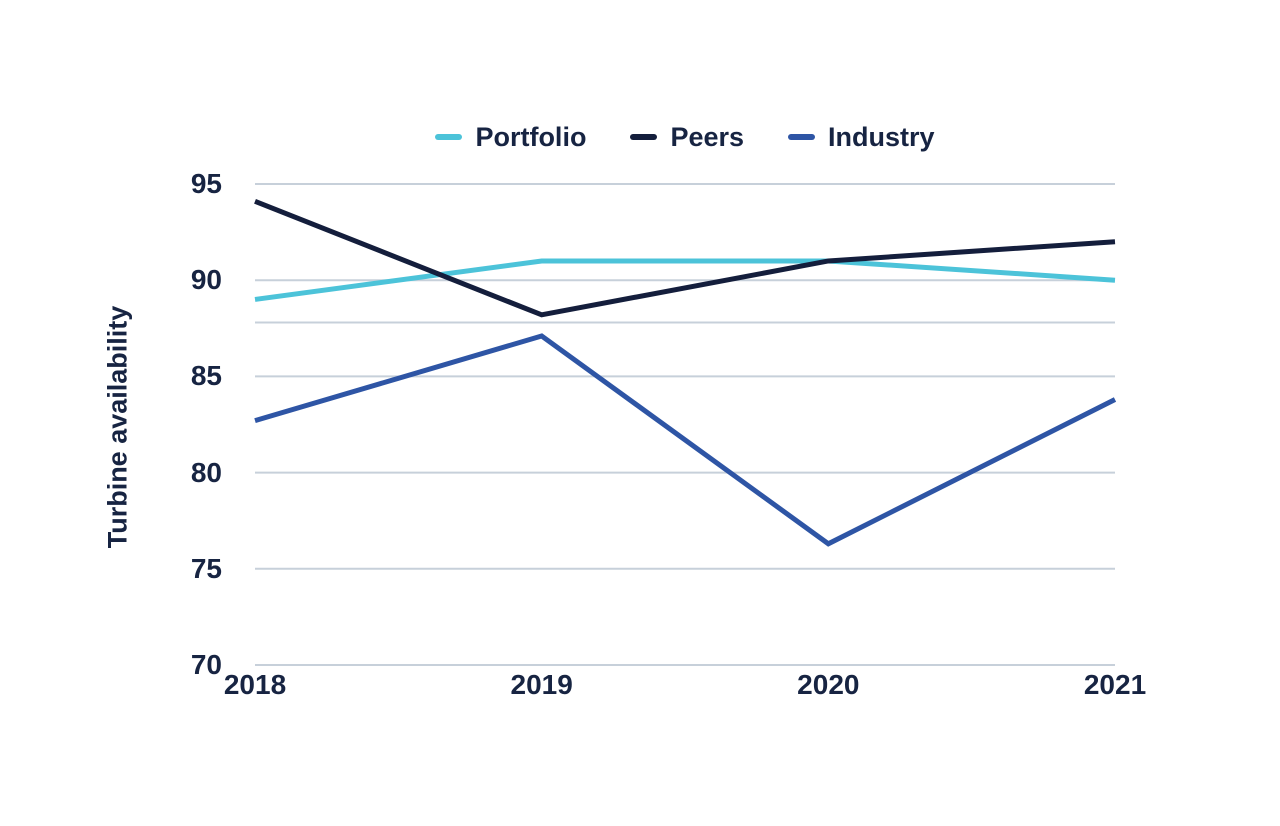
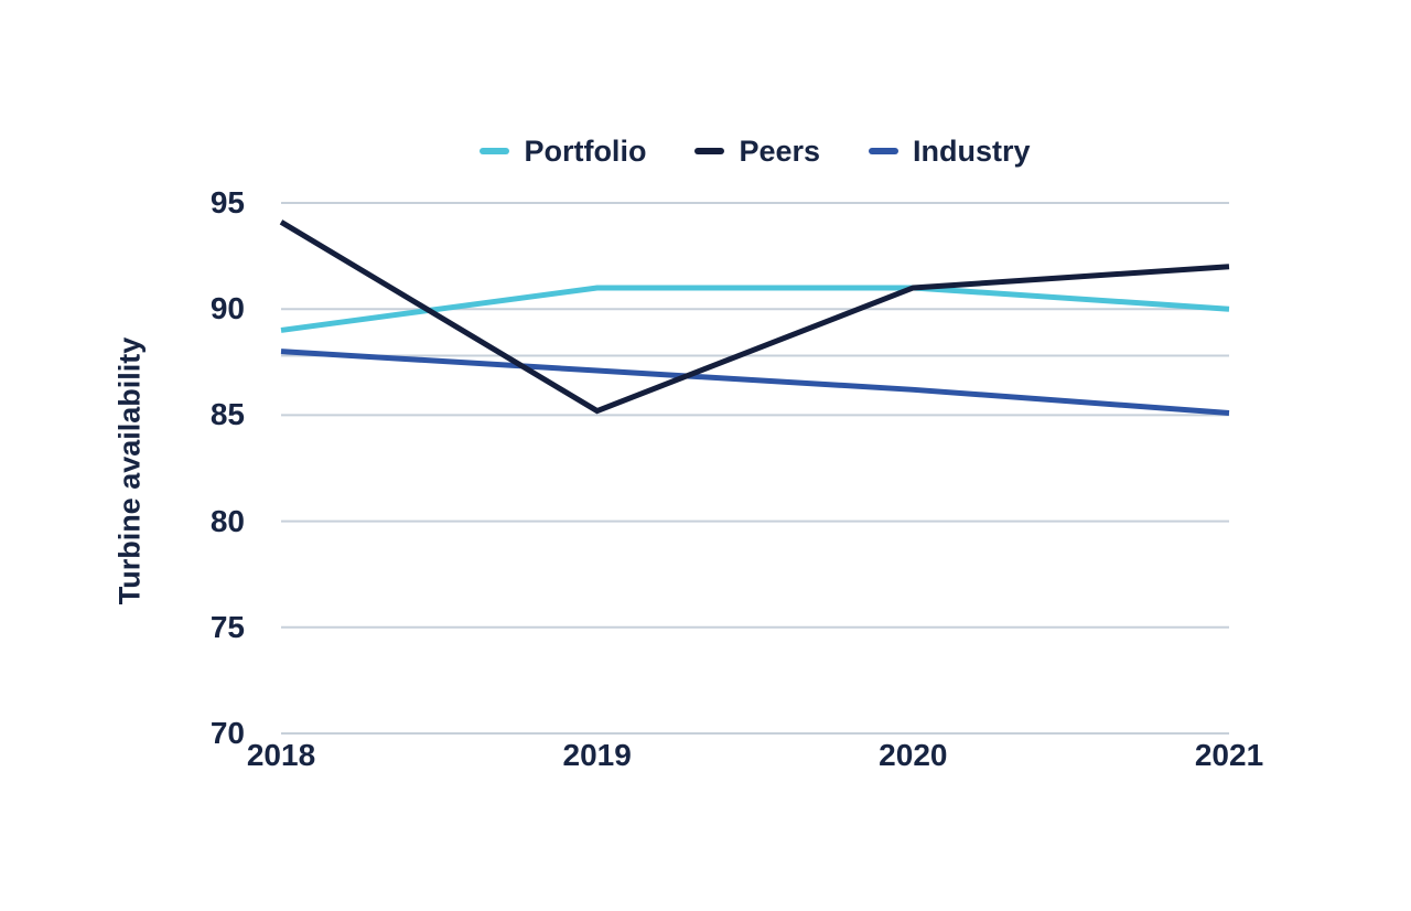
Industry/2018: 82.7 -> 88.0
Peers/2019: 88.2 -> 85.2
Industry/2020: 76.3 -> 86.2
Industry/2021: 83.8 -> 85.1
